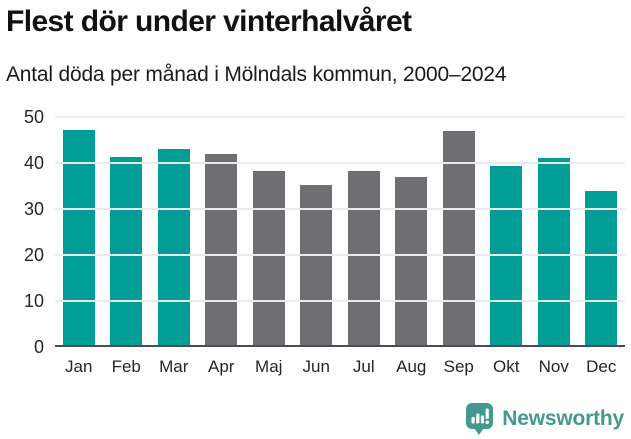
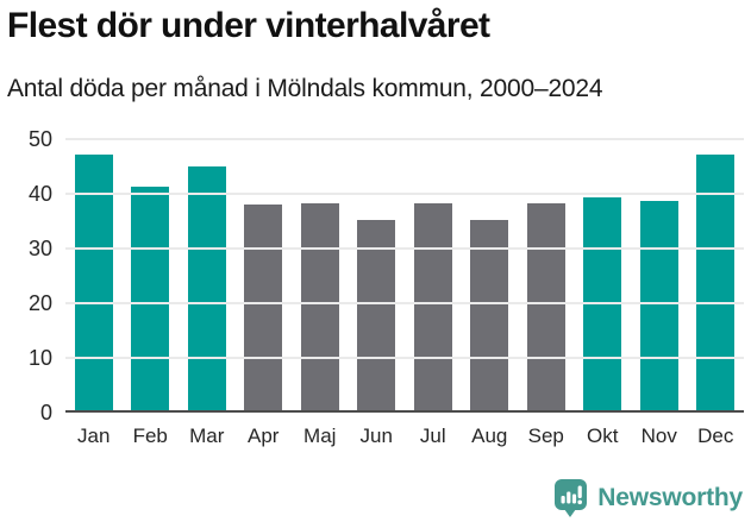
Mar: 43 -> 45
Apr: 42 -> 38
Aug: 37 -> 35
Sep: 47 -> 38
Nov: 41 -> 39
Dec: 34 -> 47
